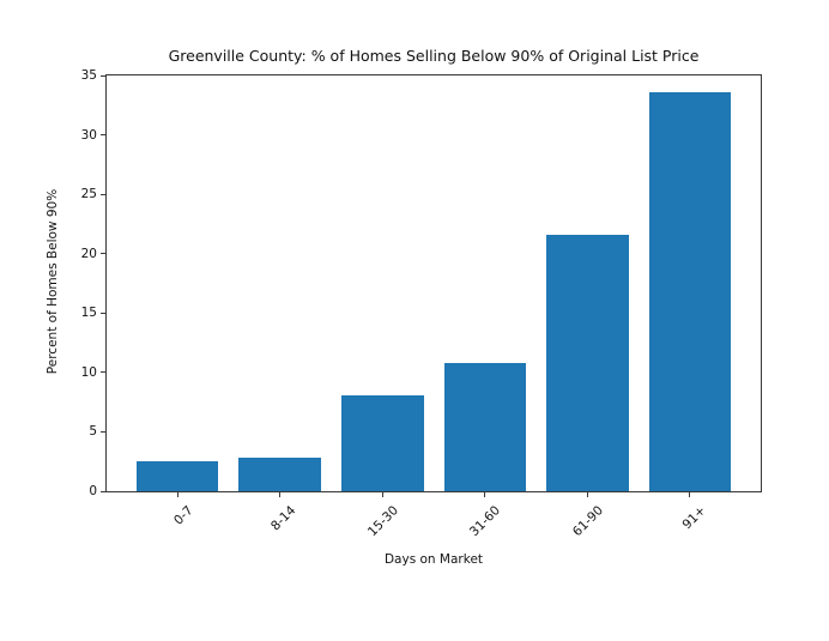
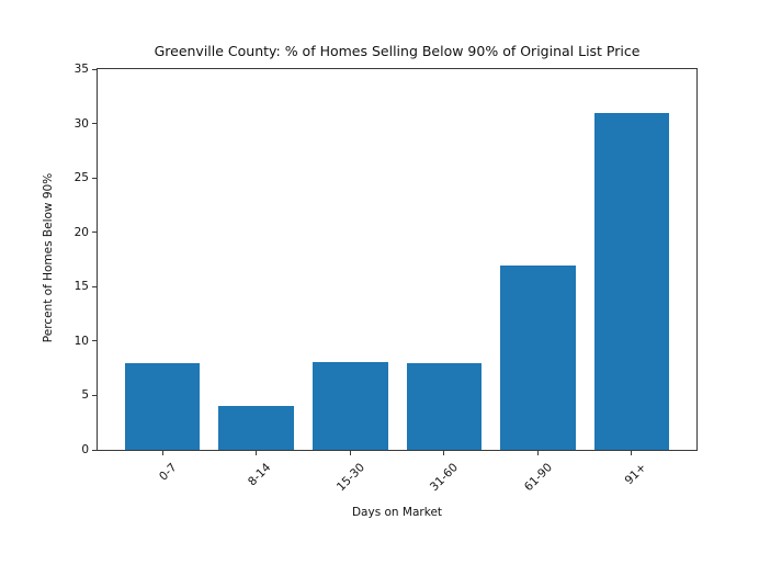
0-7: 2 -> 8
8-14: 3 -> 4
31-60: 11 -> 8
61-90: 22 -> 17
91+: 34 -> 31
